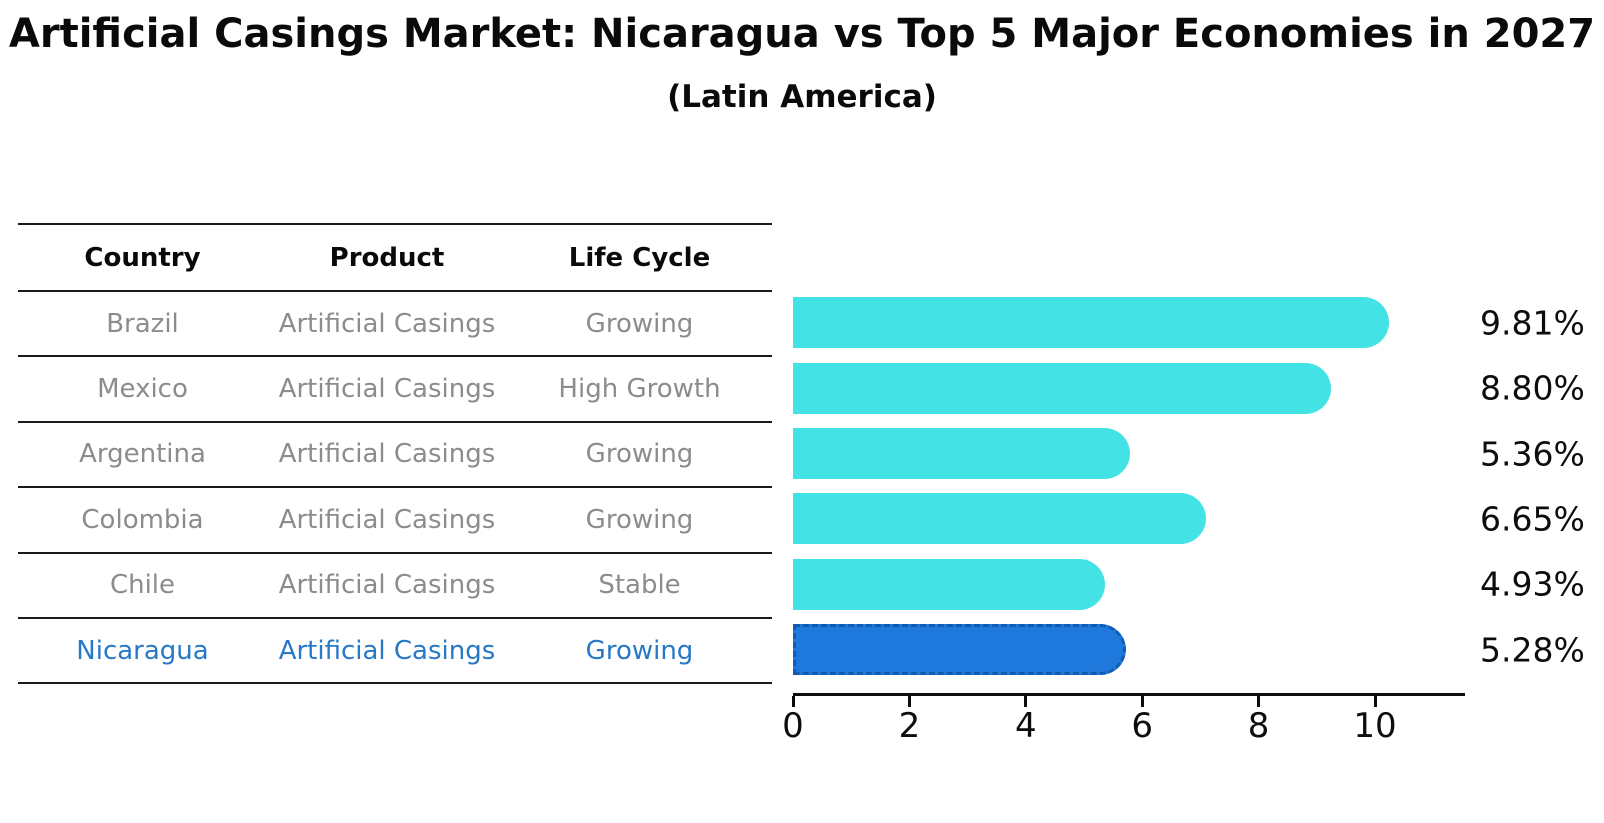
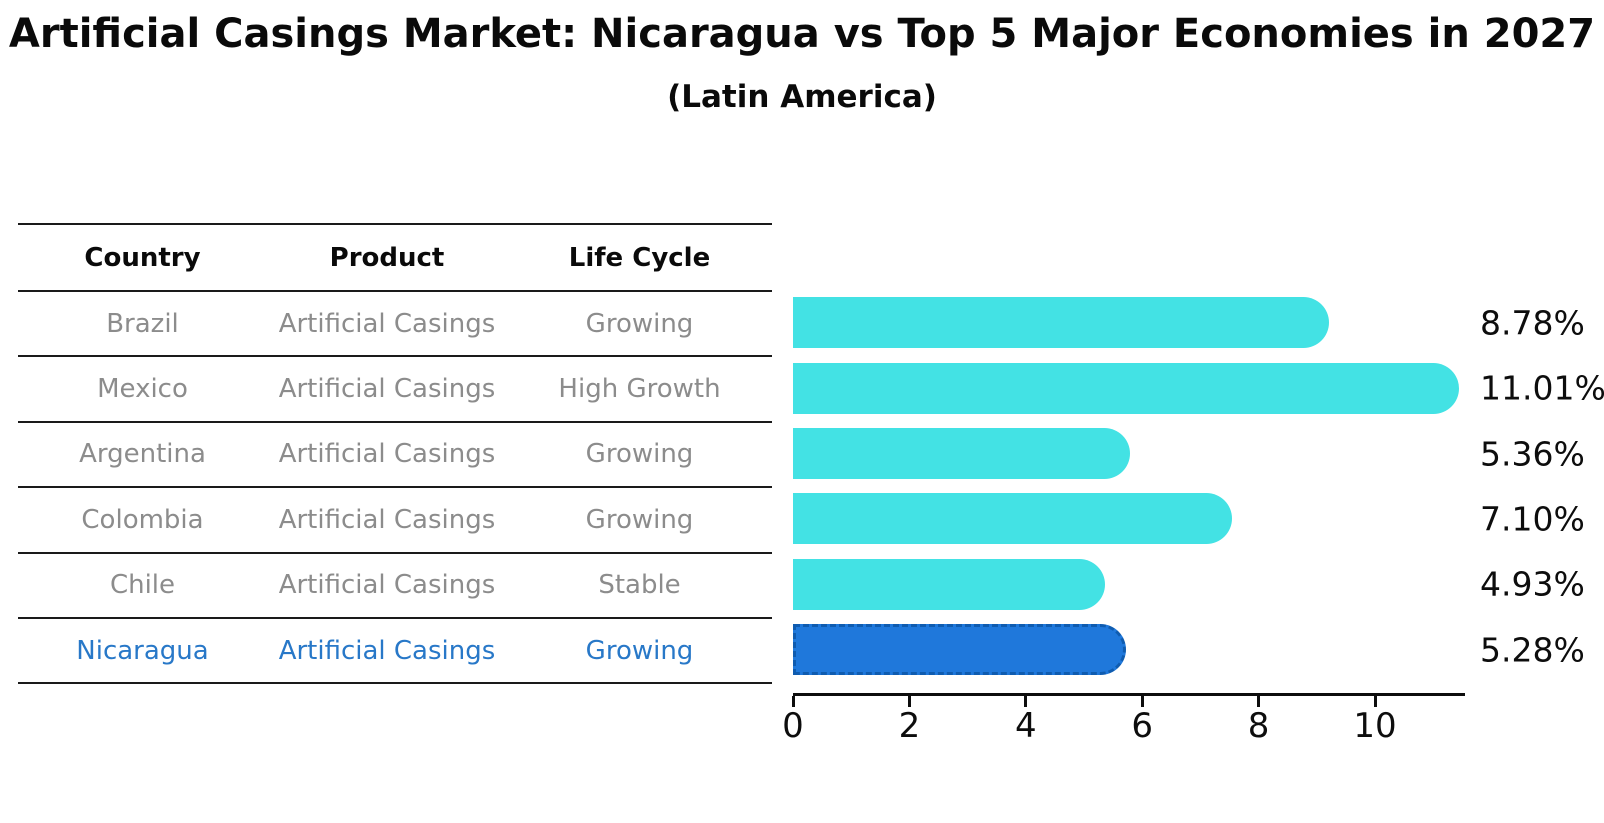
Brazil: 9.81% -> 8.78%
Mexico: 8.80% -> 11.01%
Colombia: 6.65% -> 7.10%
